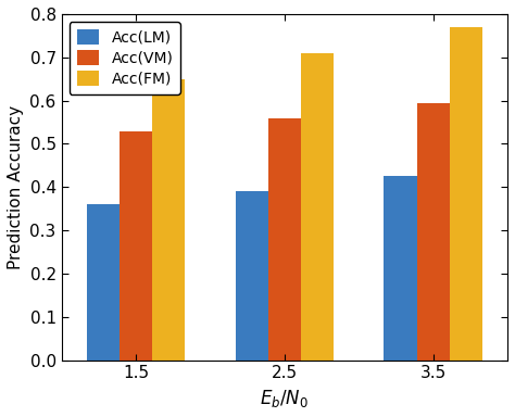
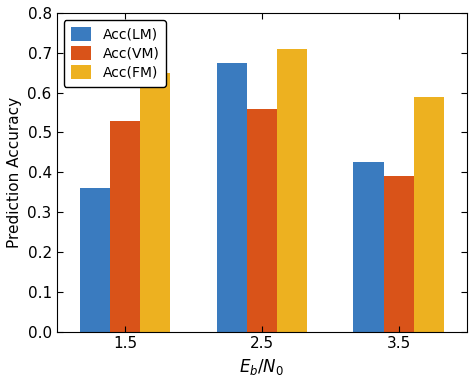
Acc(LM)/2.5: 0.390 -> 0.675
Acc(VM)/3.5: 0.595 -> 0.390
Acc(FM)/3.5: 0.77 -> 0.59
